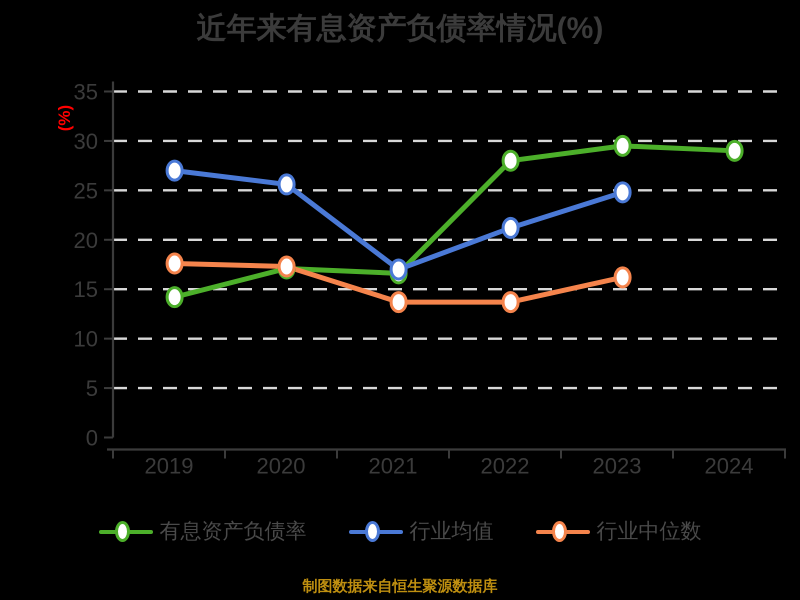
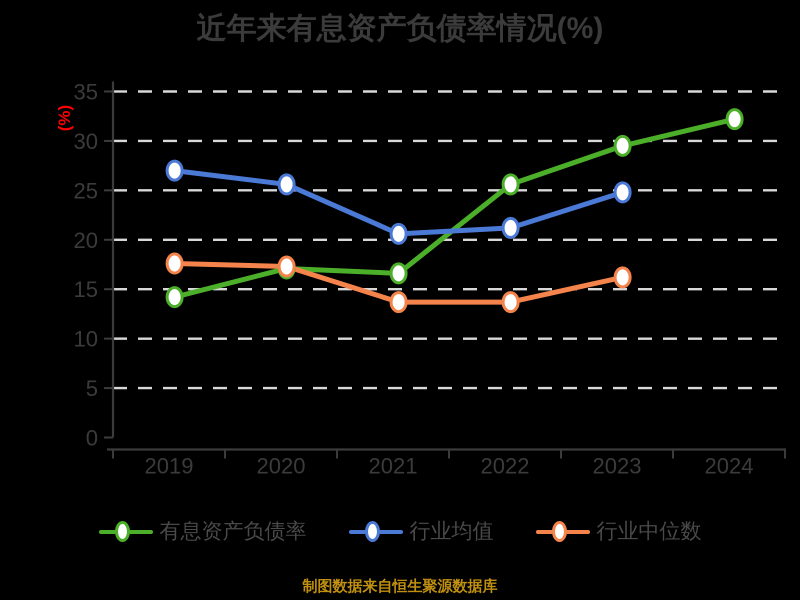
行业均值/2021: 17 -> 21
有息资产负债率/2022: 28 -> 26
有息资产负债率/2024: 29 -> 32
